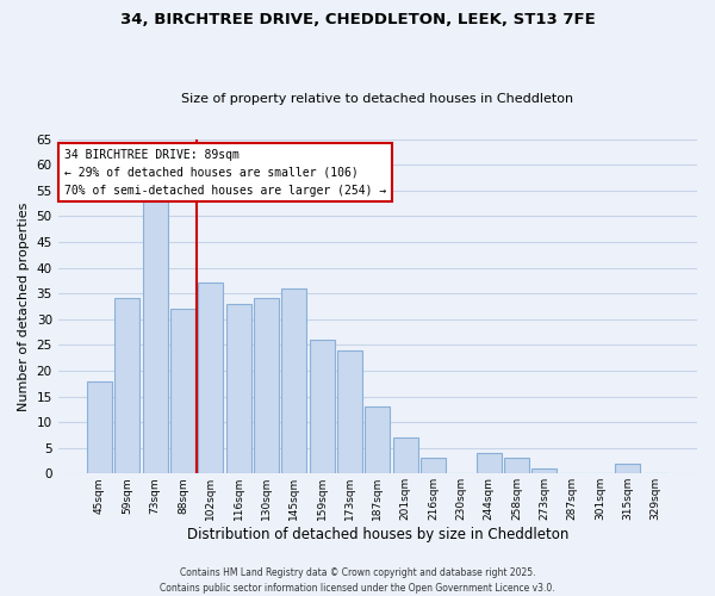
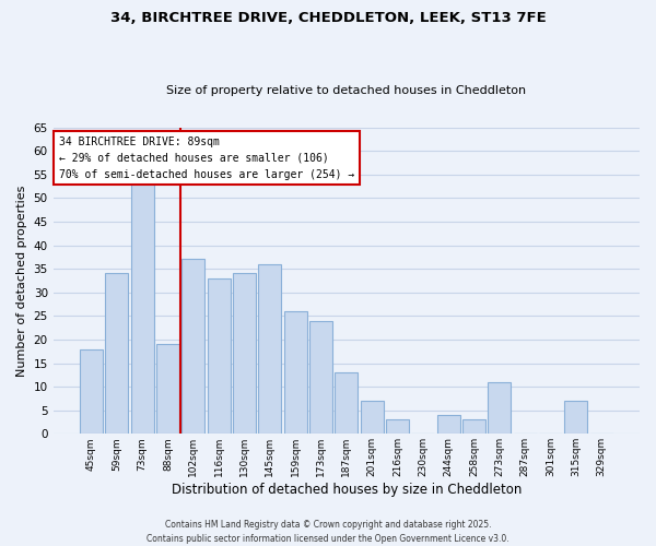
88sqm: 32 -> 19
273sqm: 1 -> 11
315sqm: 2 -> 7
